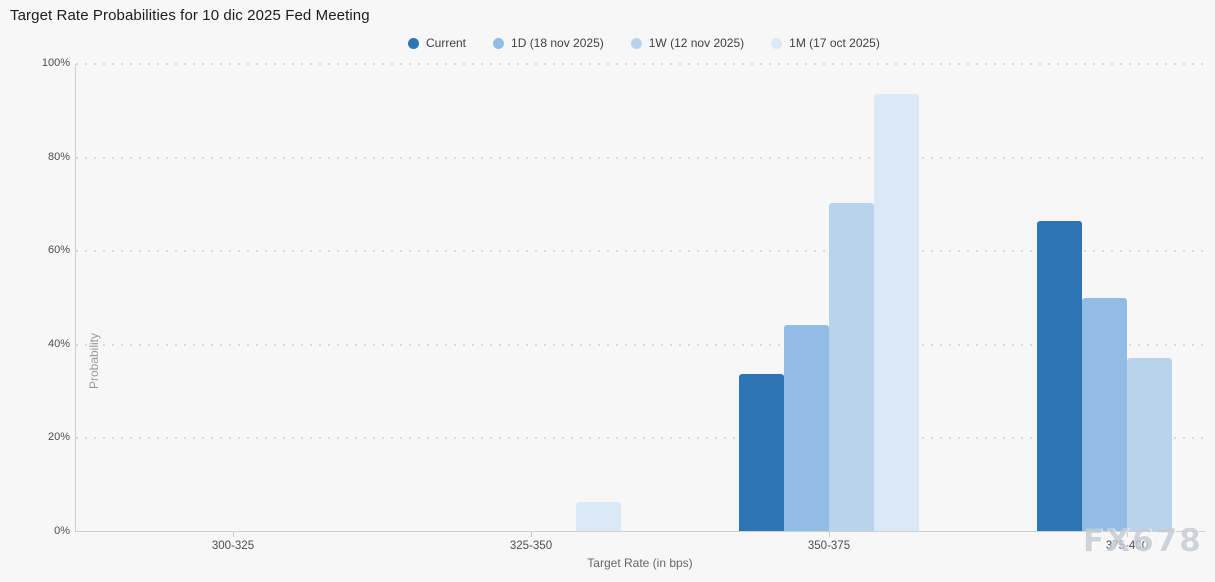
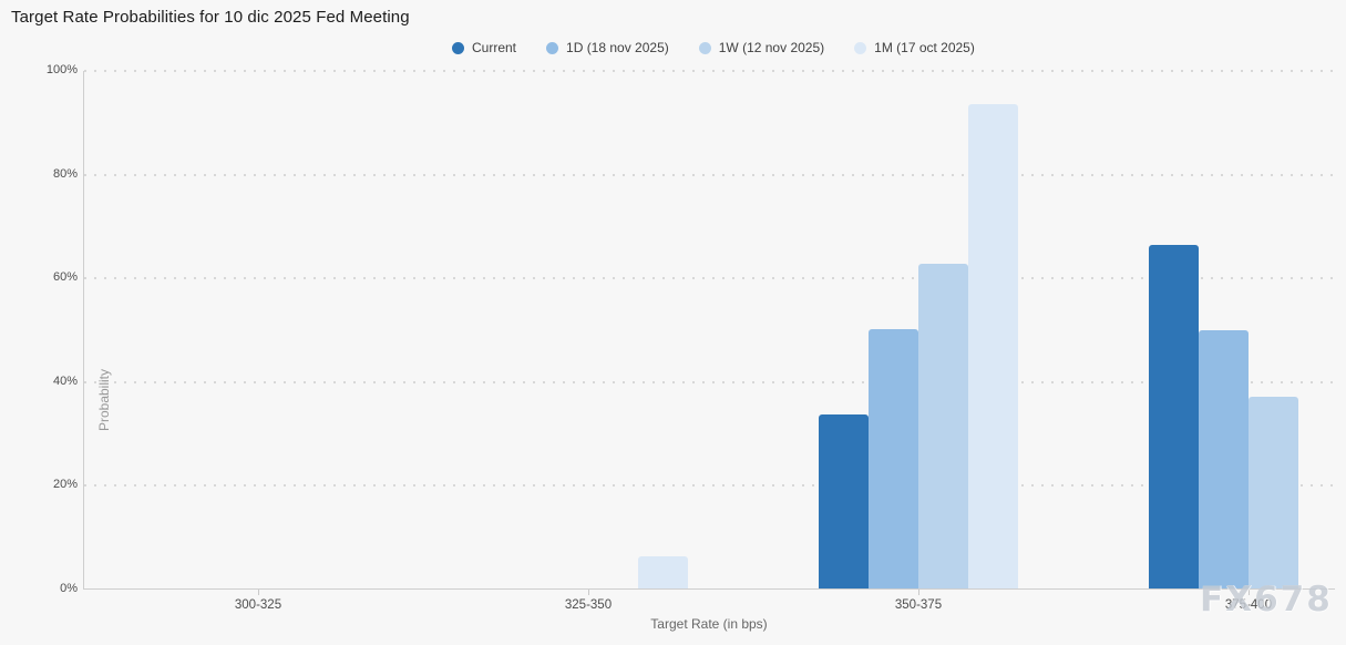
1D (18 nov 2025)/350-375: 44% -> 50%
1W (12 nov 2025)/350-375: 70% -> 63%
